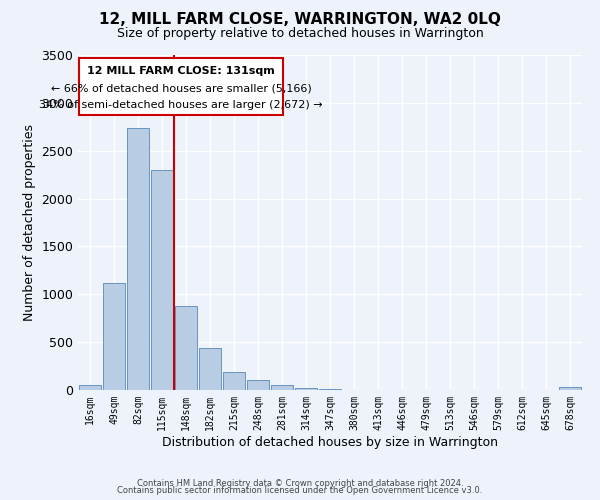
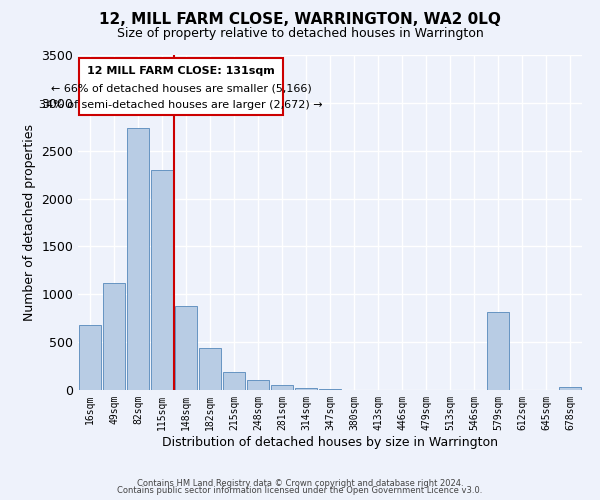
16sqm: 50 -> 680
579sqm: 0 -> 820
